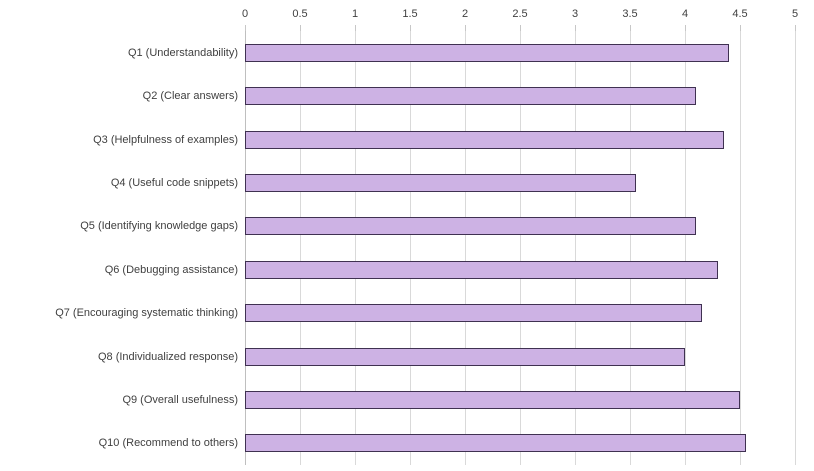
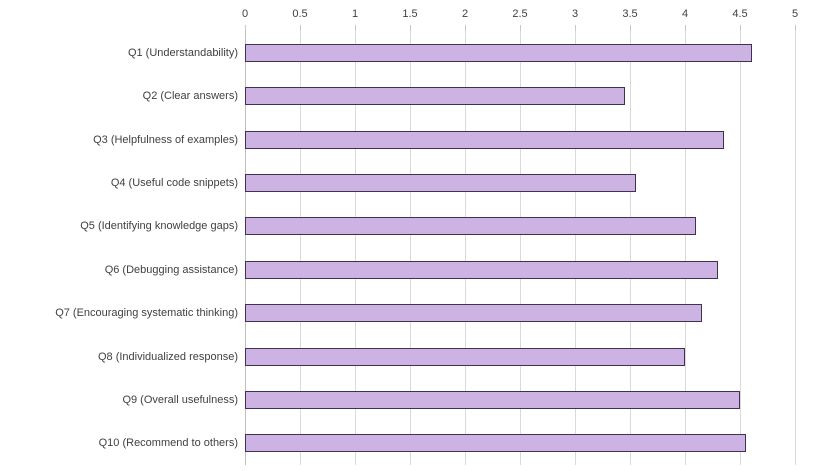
Q1 (Understandability): 4.40 -> 4.61
Q2 (Clear answers): 4.10 -> 3.45
